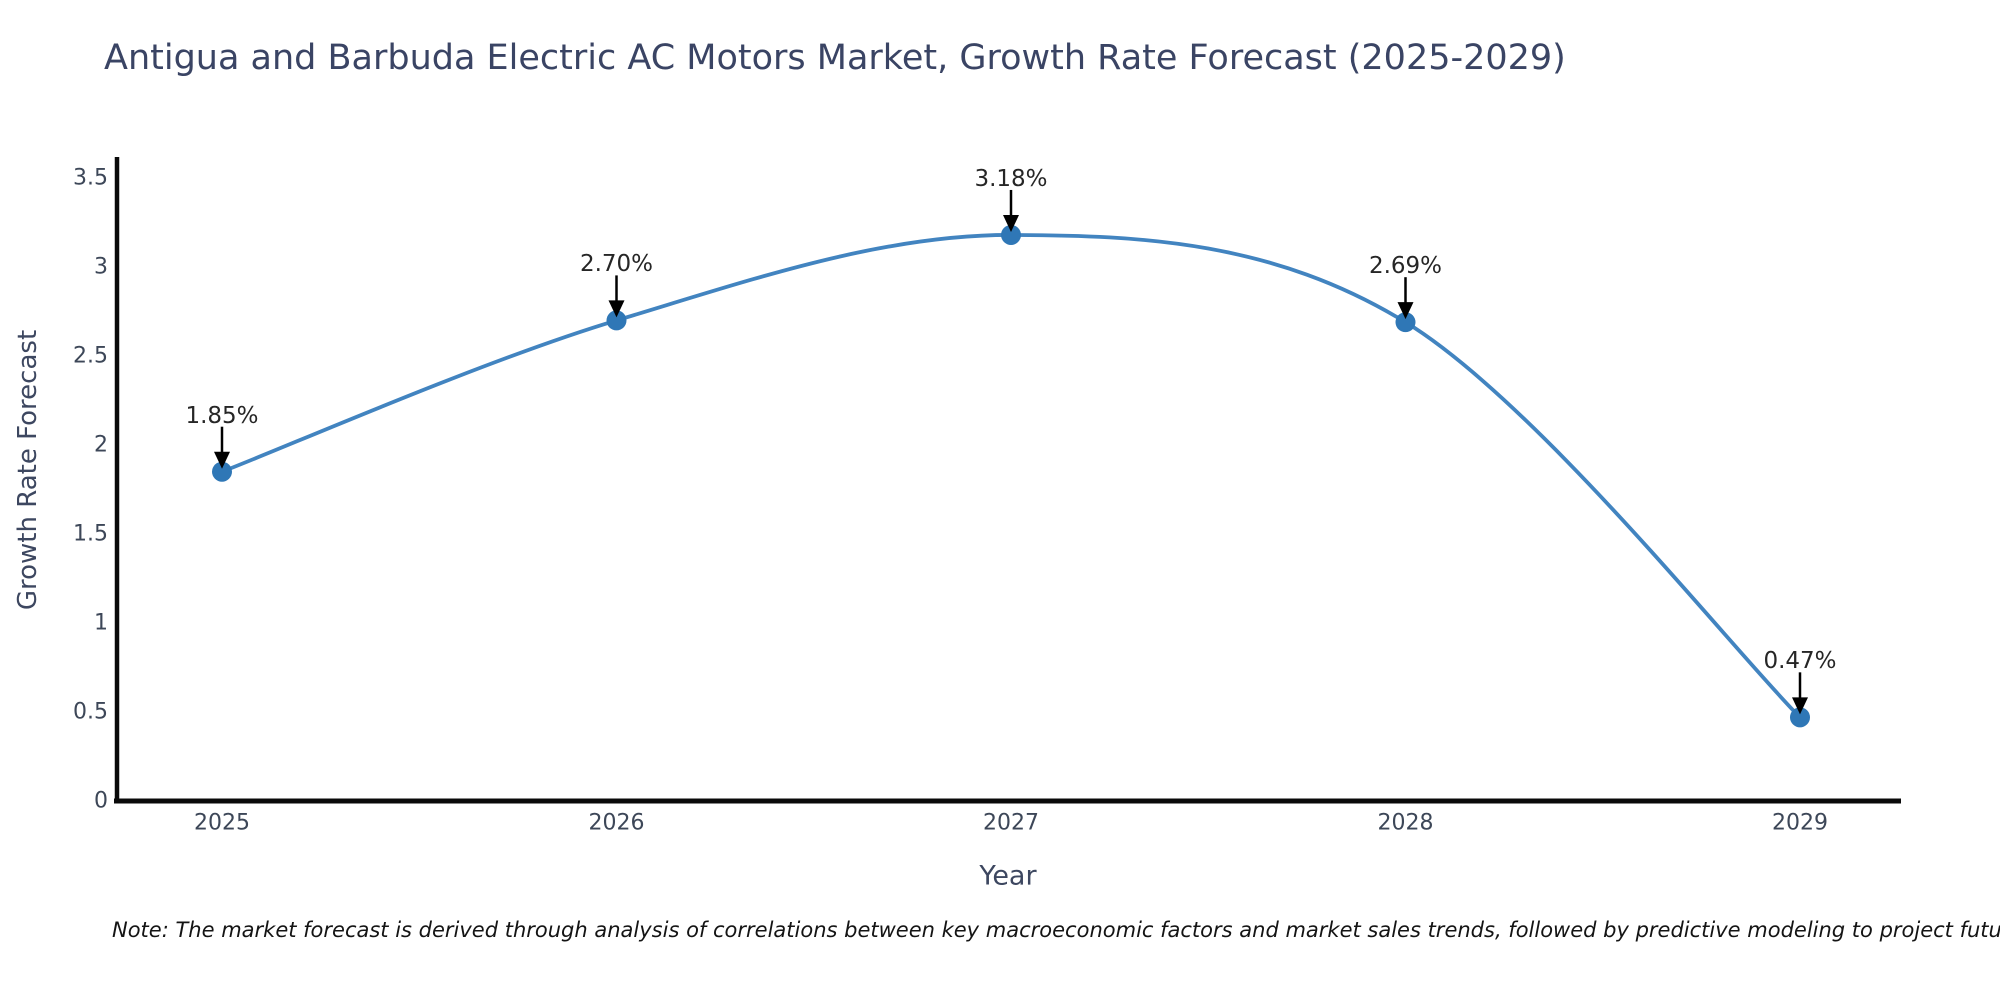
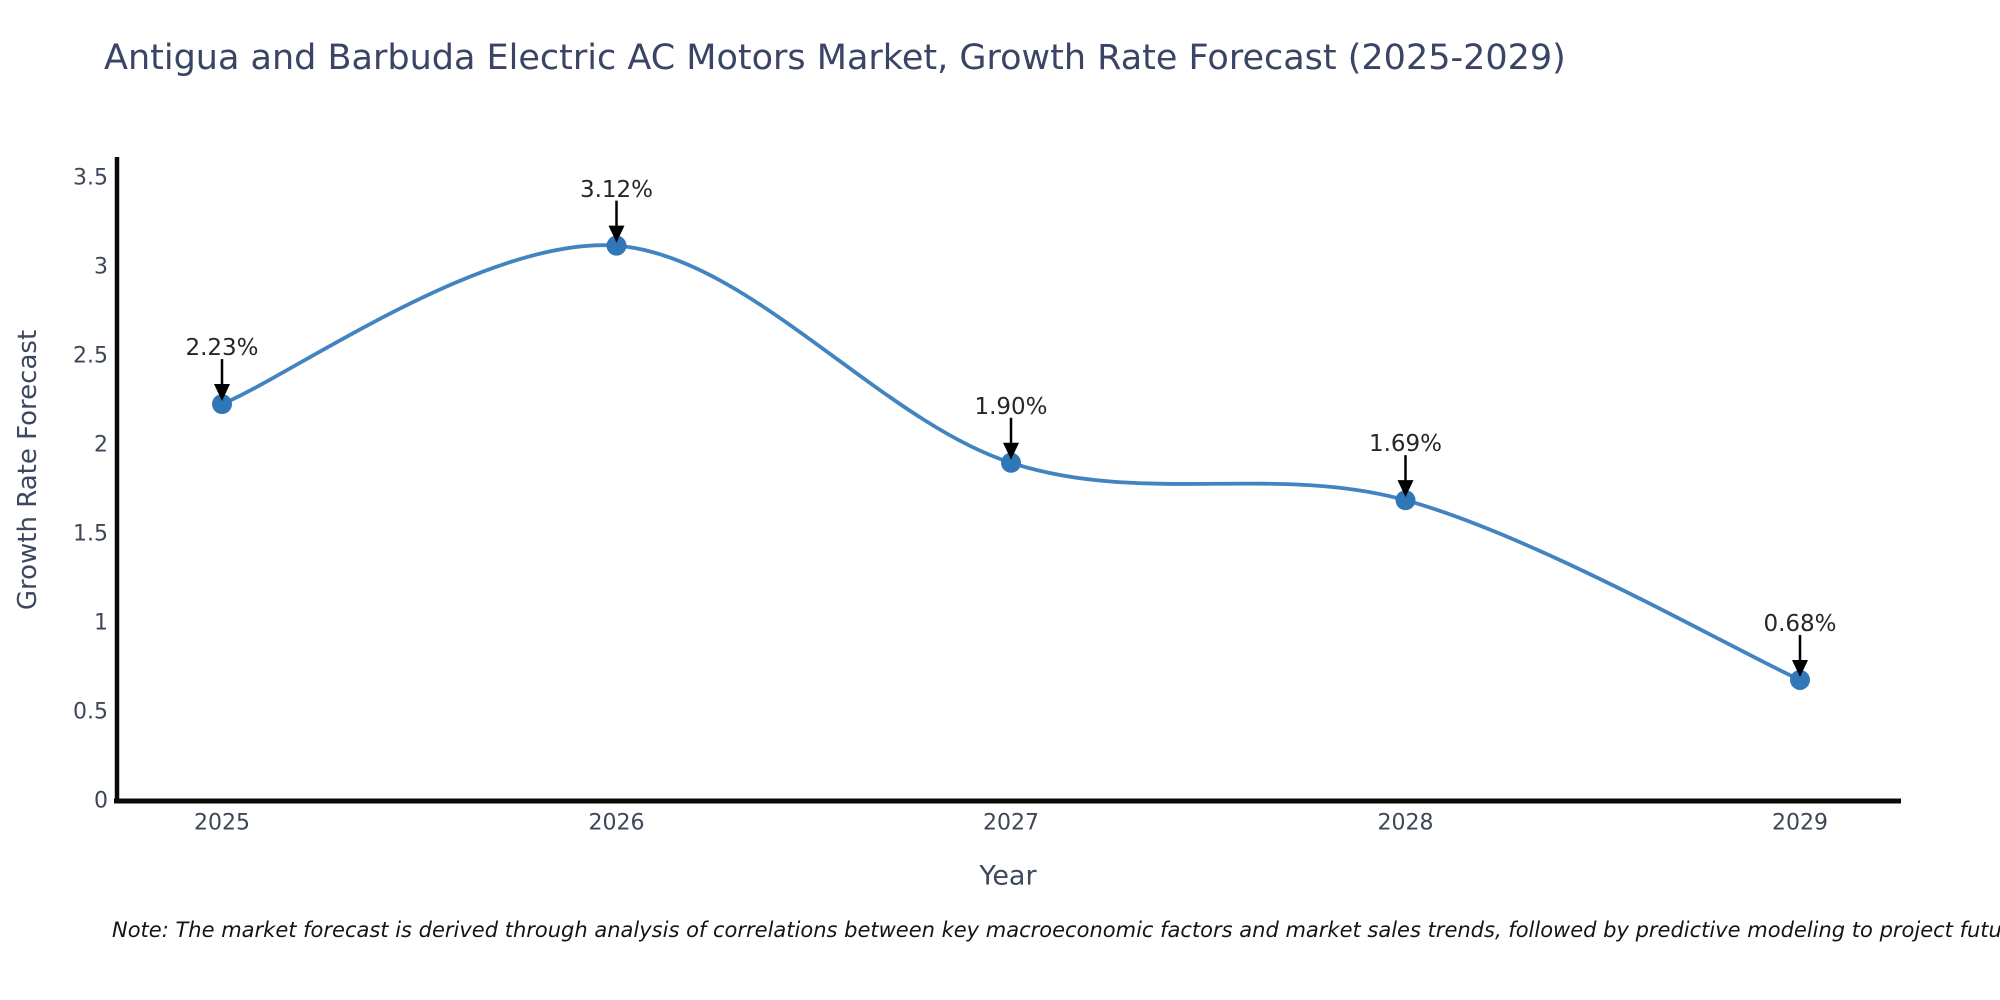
2025: 1.85% -> 2.23%
2026: 2.70% -> 3.12%
2027: 3.18% -> 1.90%
2028: 2.69% -> 1.69%
2029: 0.47% -> 0.68%
